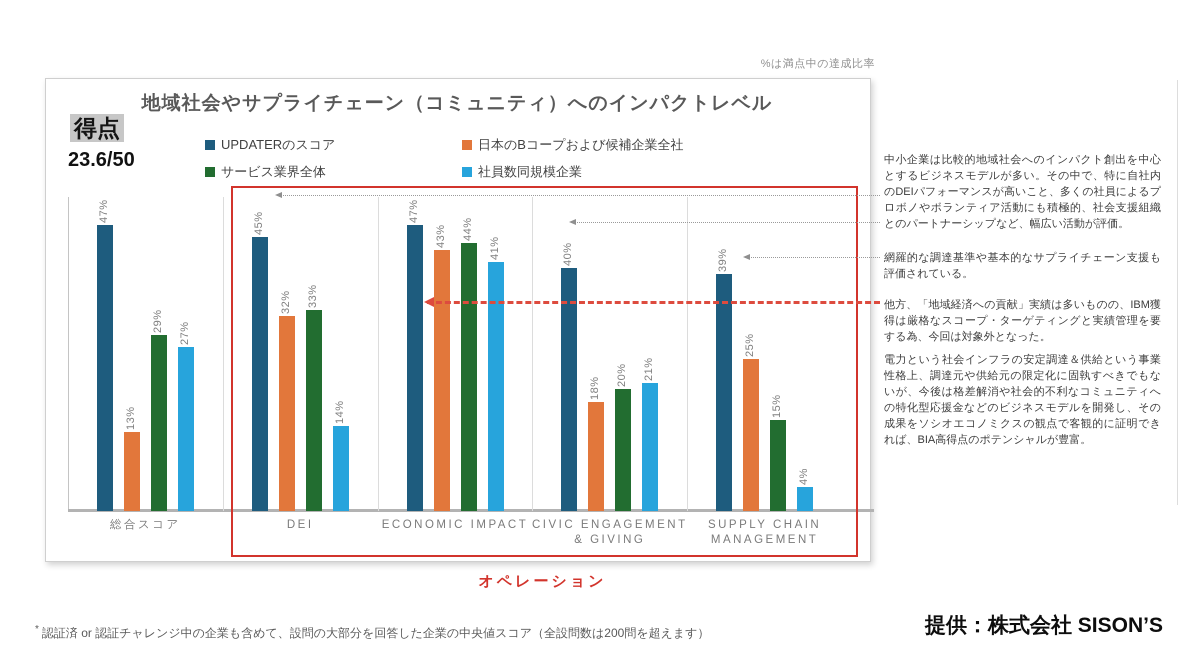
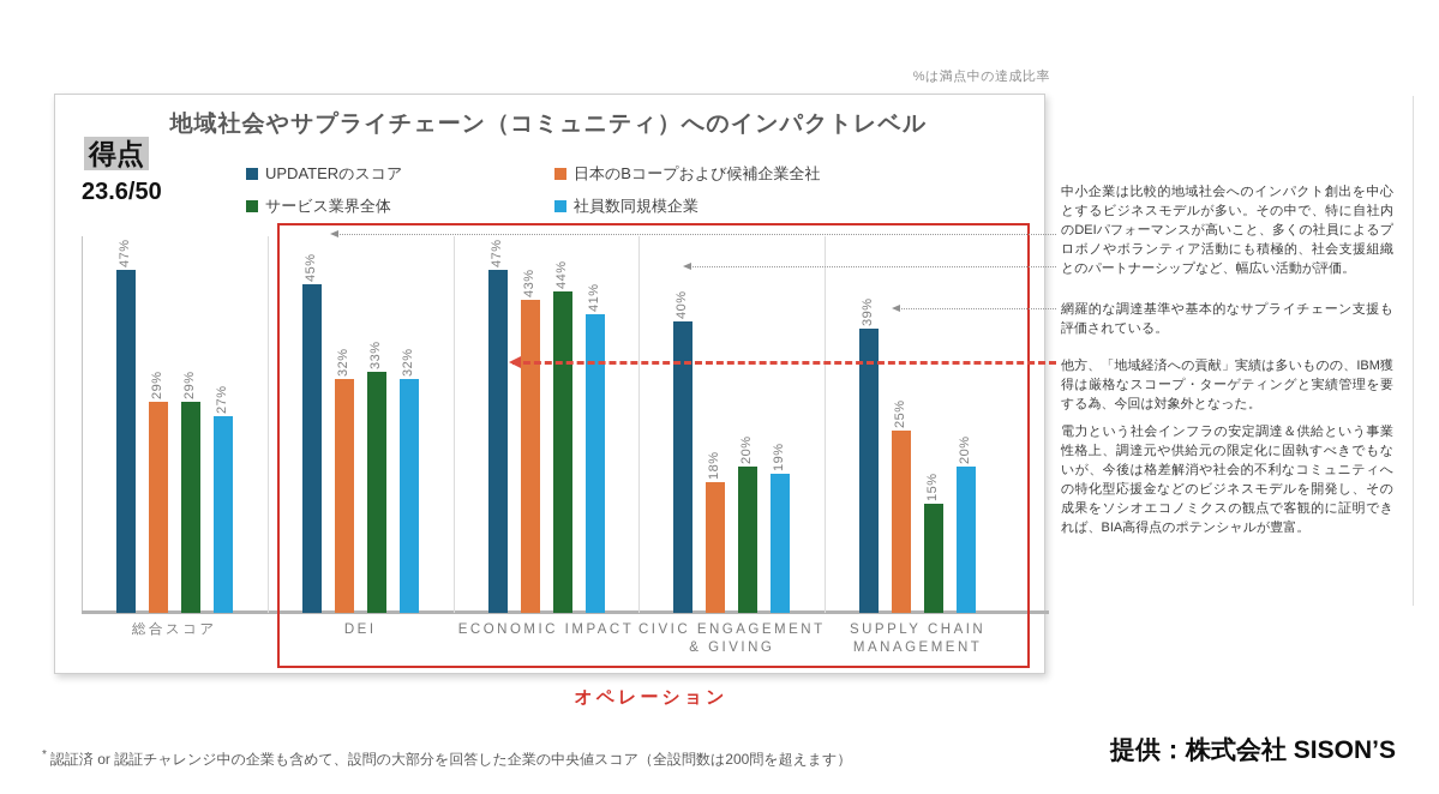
日本のBコープおよび候補企業全社/総合スコア: 13% -> 29%
社員数同規模企業/DEI: 14% -> 32%
社員数同規模企業/CIVIC ENGAGEMENT & GIVING: 21% -> 19%
社員数同規模企業/SUPPLY CHAIN MANAGEMENT: 4% -> 20%
